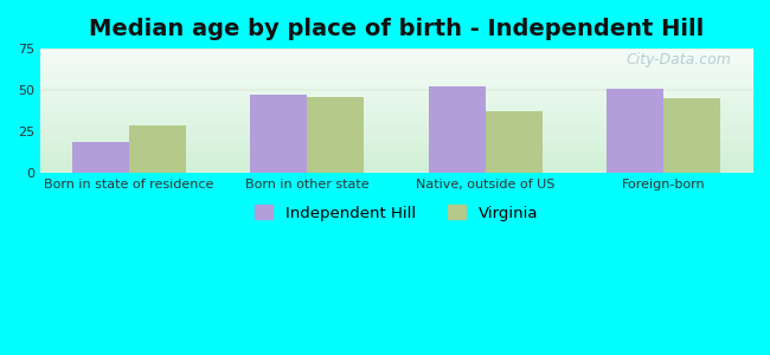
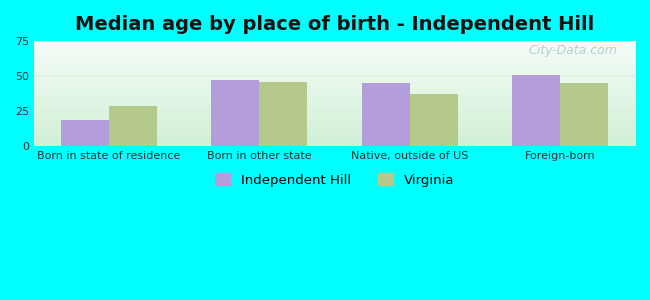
Independent Hill/Native, outside of US: 52 -> 45
